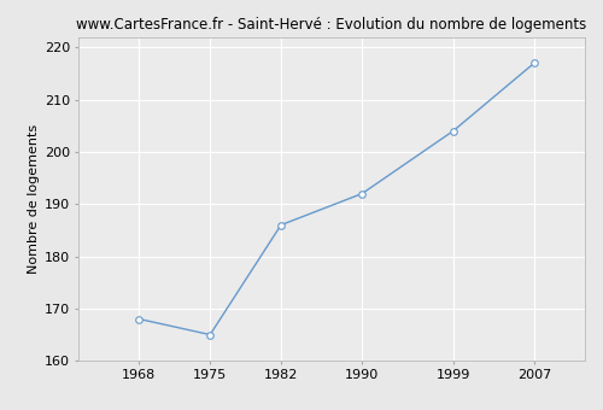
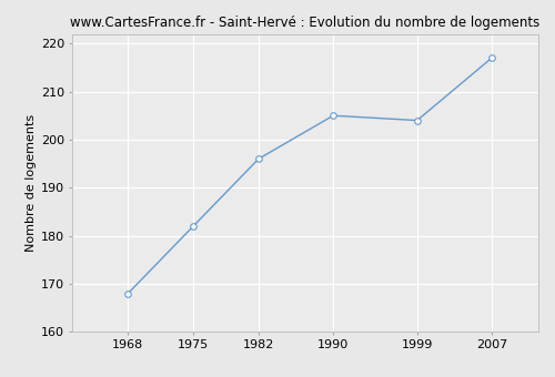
1975: 165 -> 182
1982: 186 -> 196
1990: 192 -> 205
